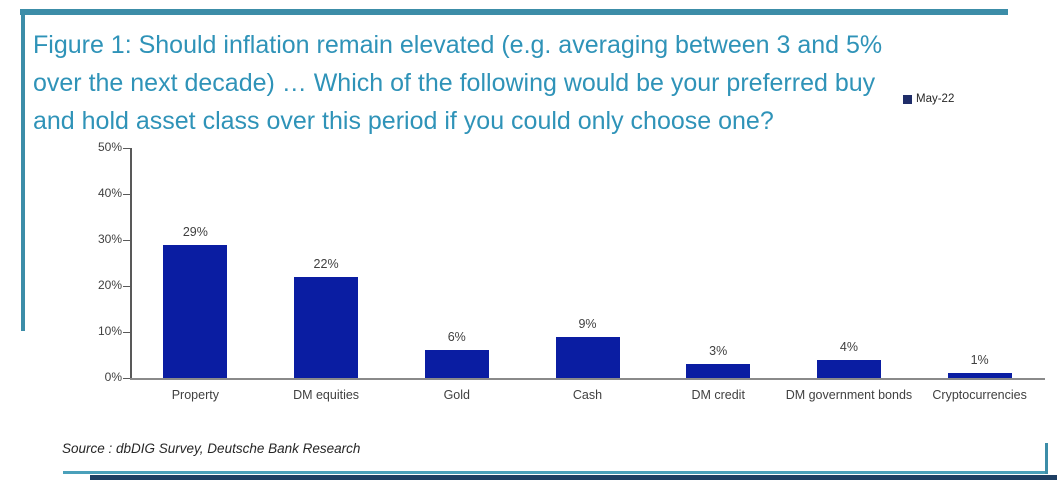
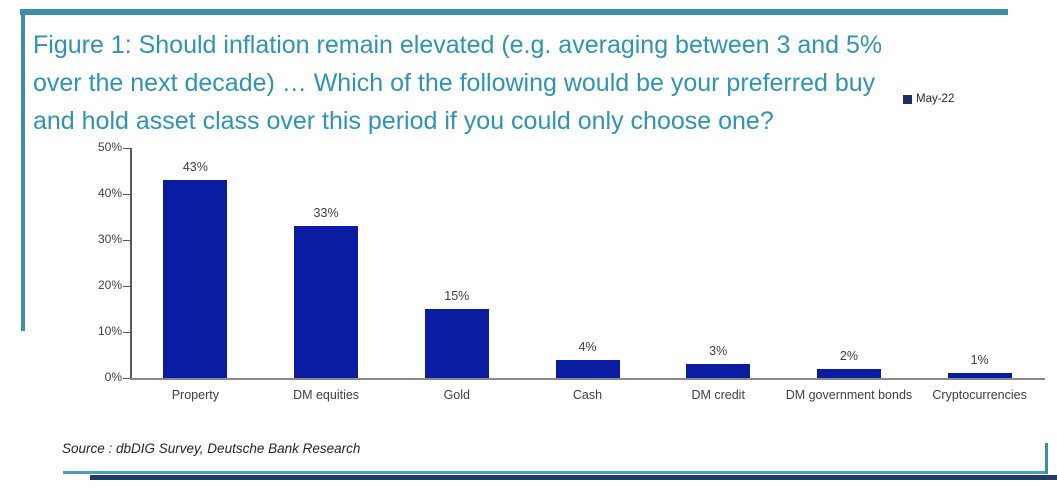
Property: 29% -> 43%
DM equities: 22% -> 33%
Gold: 6% -> 15%
Cash: 9% -> 4%
DM government bonds: 4% -> 2%
